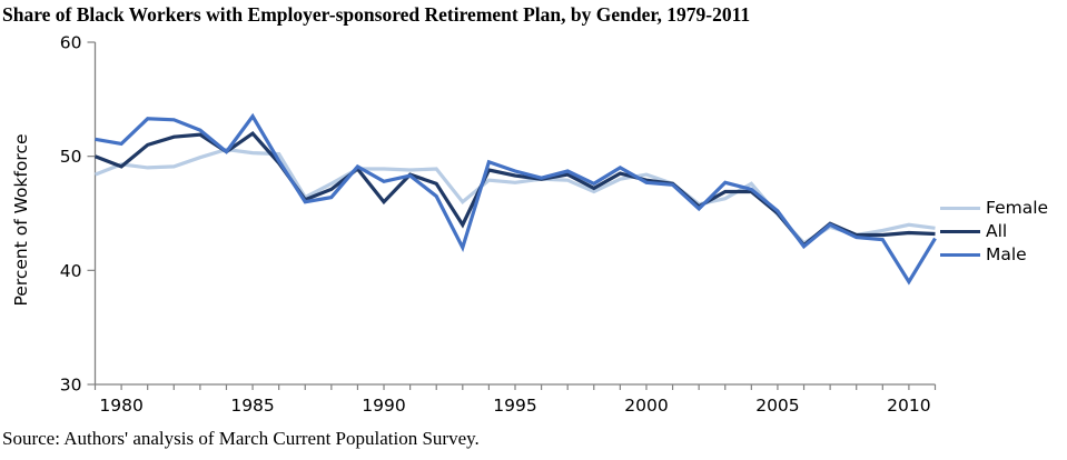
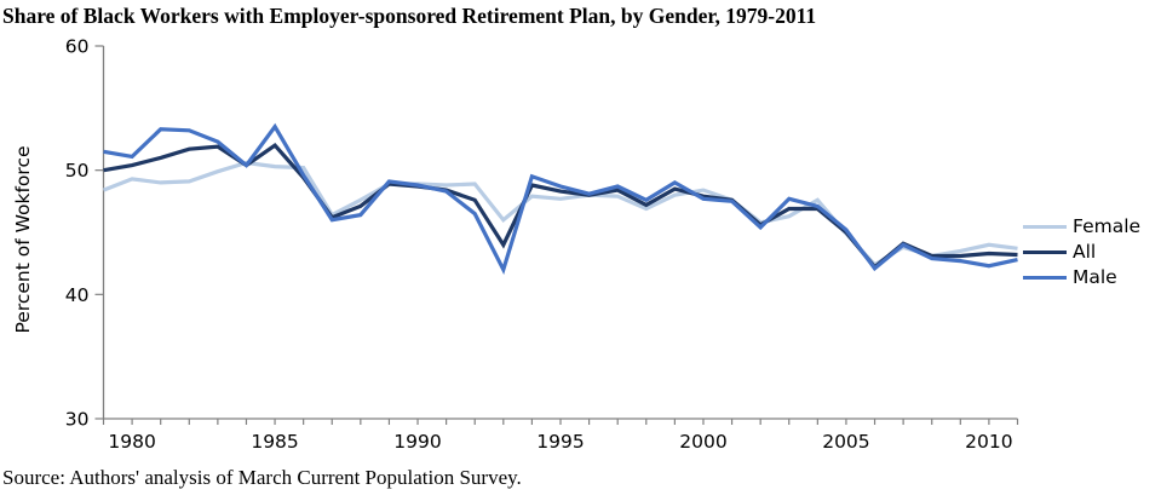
All/1980: 49.1 -> 50.4
All/1990: 46.0 -> 48.7
Male/1990: 47.8 -> 48.8
Male/2010: 39.0 -> 42.3
